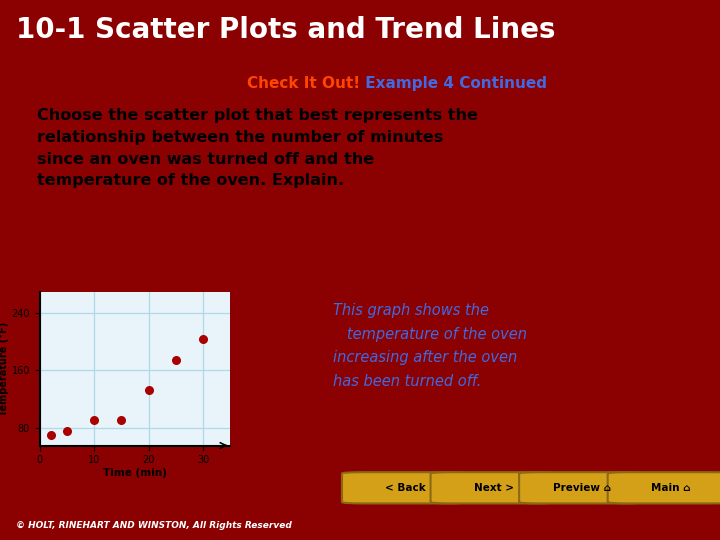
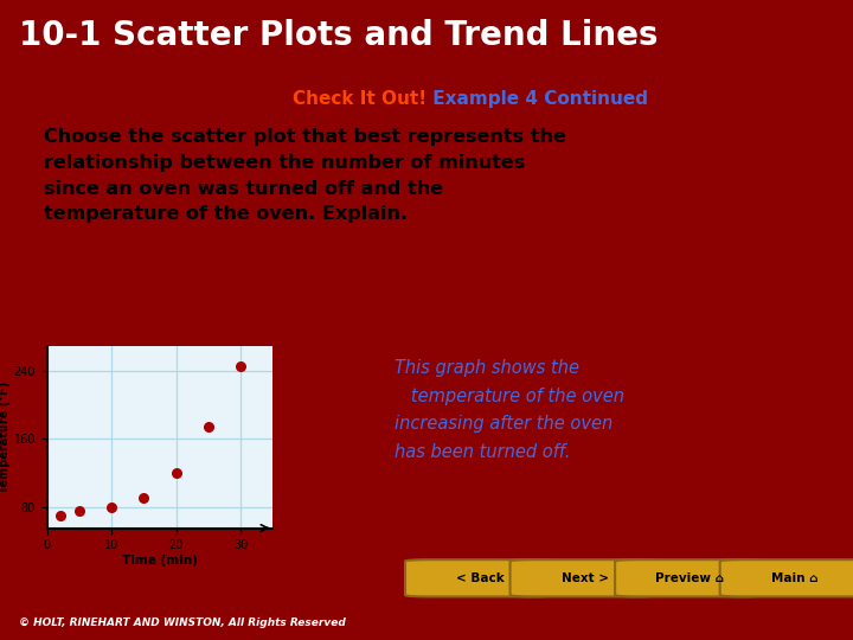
10: 90 -> 80
20: 132 -> 120
30: 204 -> 245
